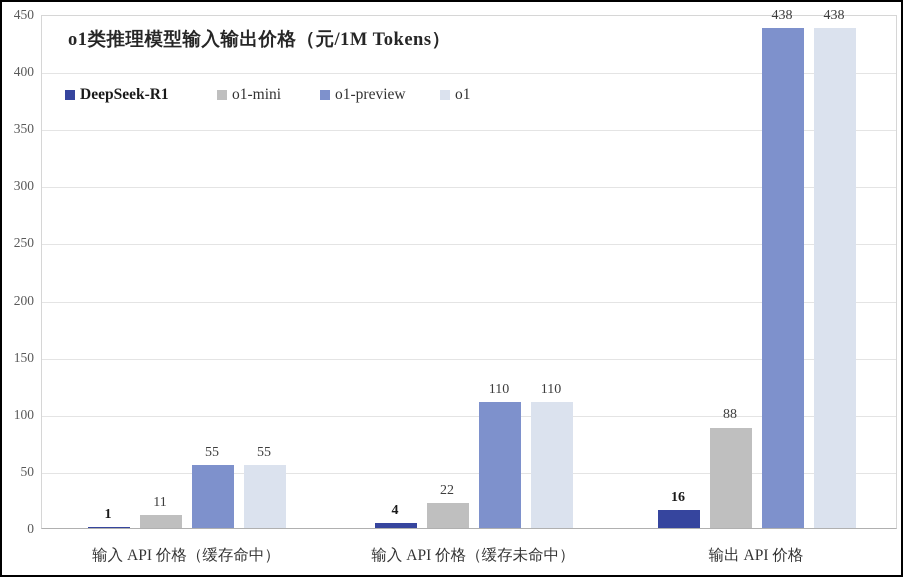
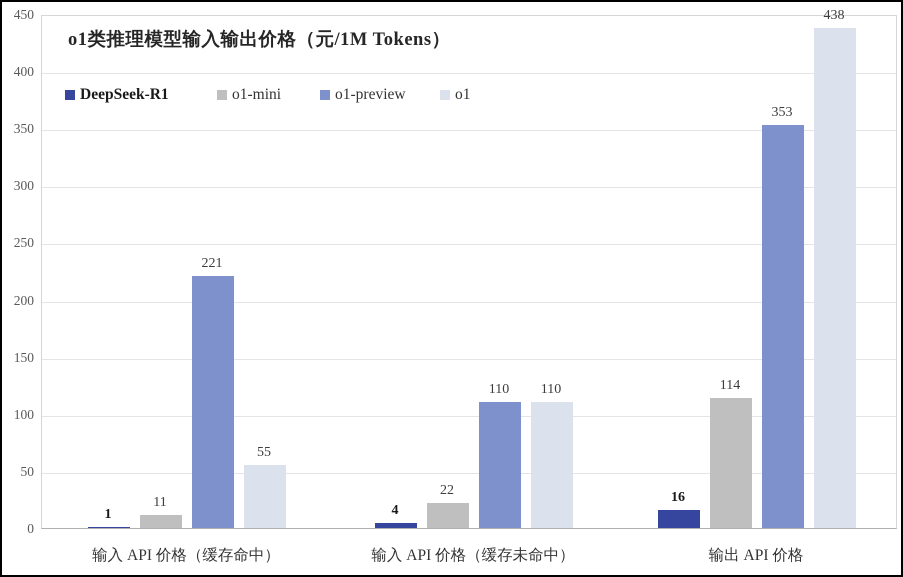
o1-preview/输入 API 价格（缓存命中）: 55 -> 221
o1-mini/输出 API 价格: 88 -> 114
o1-preview/输出 API 价格: 438 -> 353
